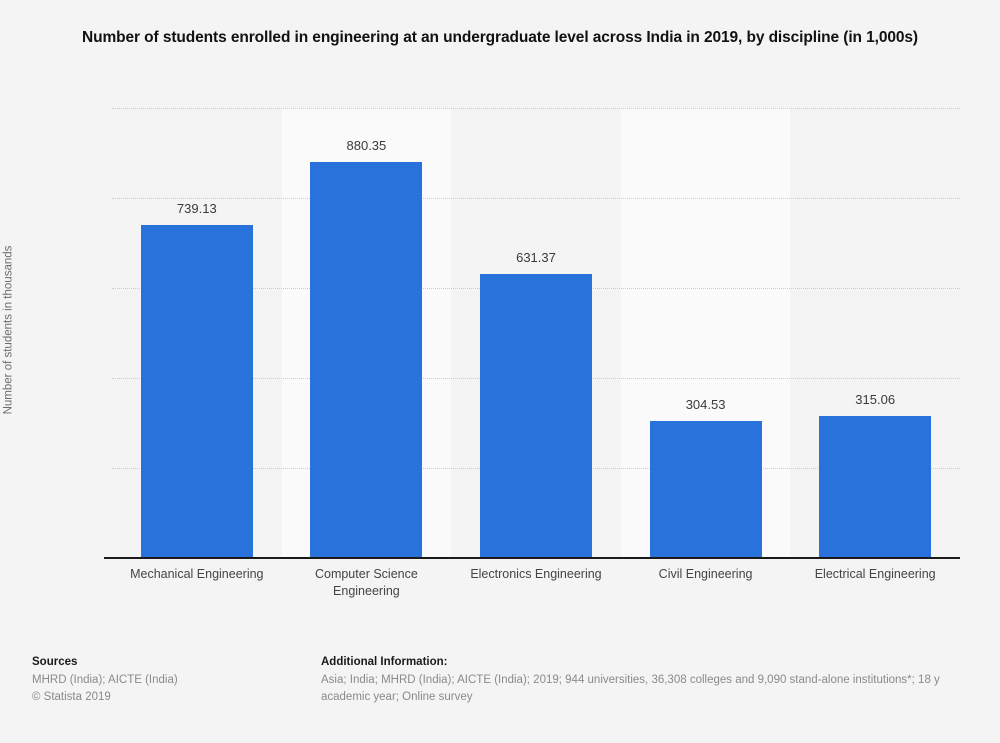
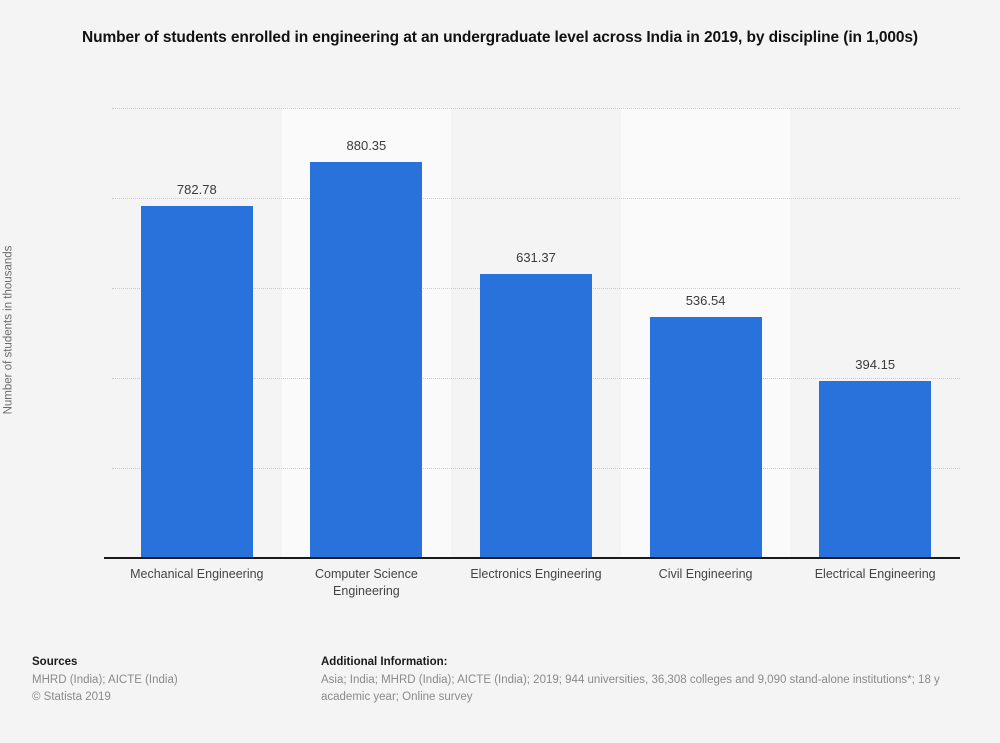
Mechanical Engineering: 739.13 -> 782.78
Civil Engineering: 304.53 -> 536.54
Electrical Engineering: 315.06 -> 394.15
